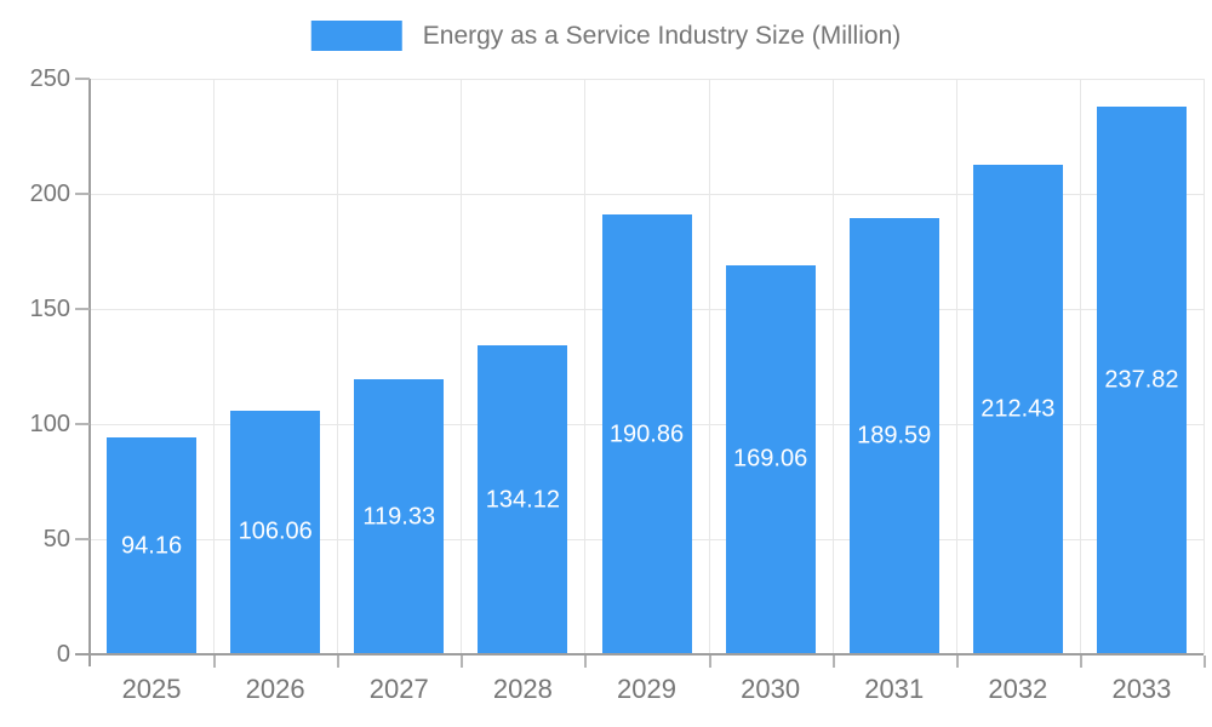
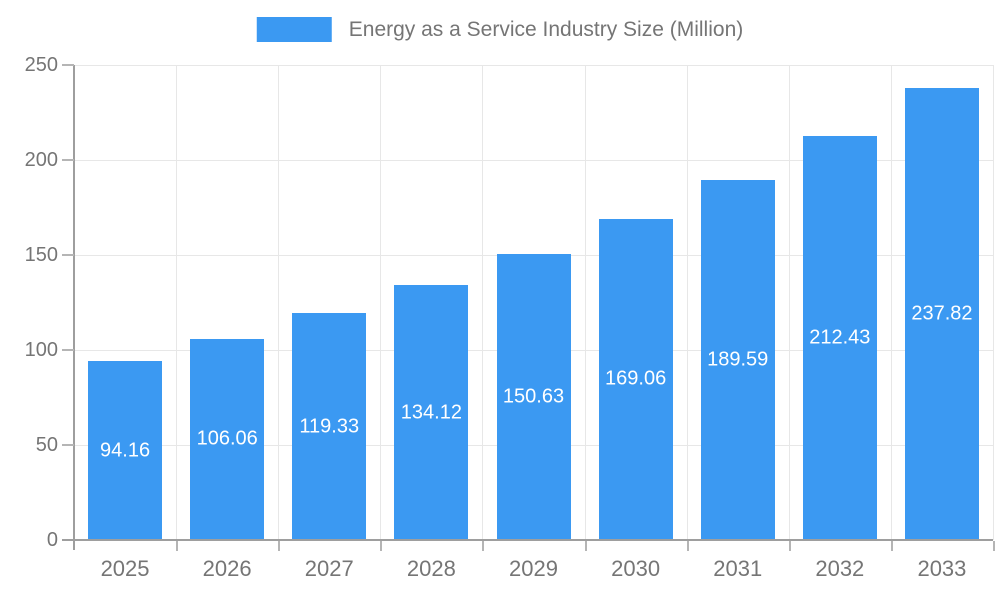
2029: 190.86 -> 150.63
